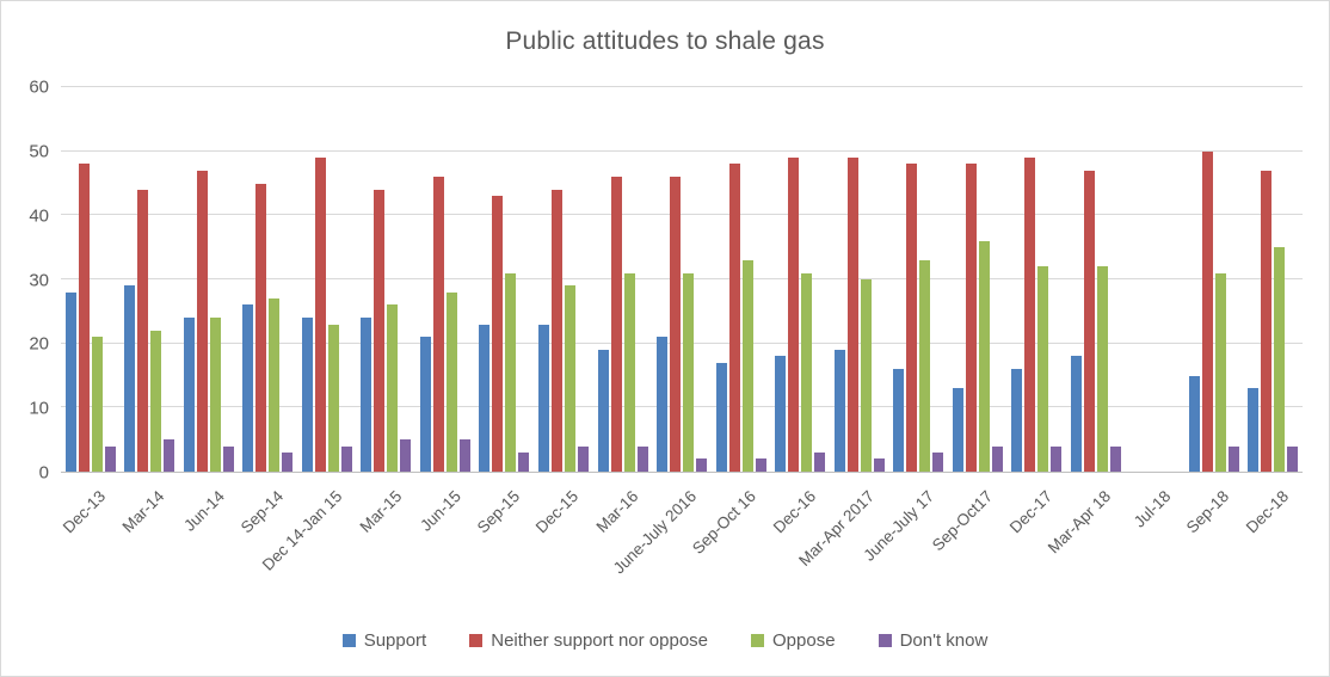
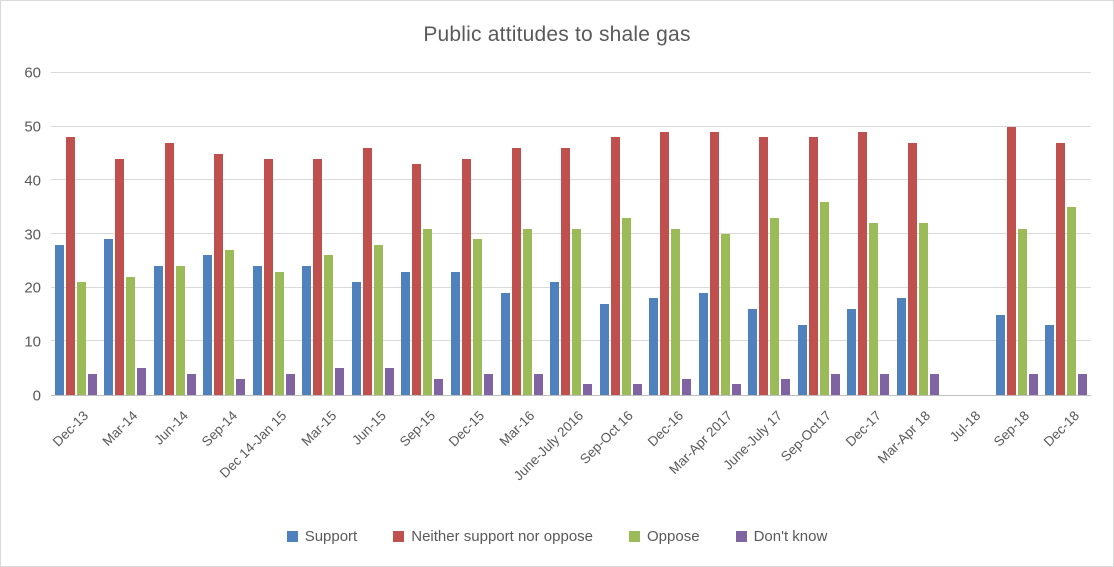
Neither support nor oppose/Dec 14-Jan 15: 49 -> 44
